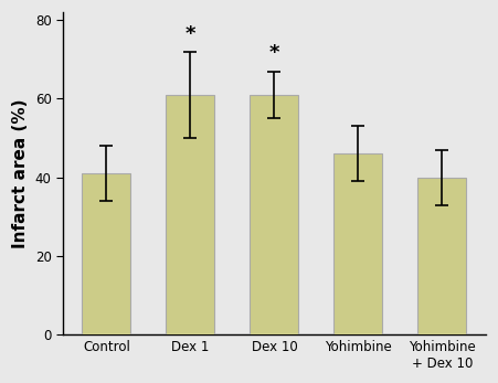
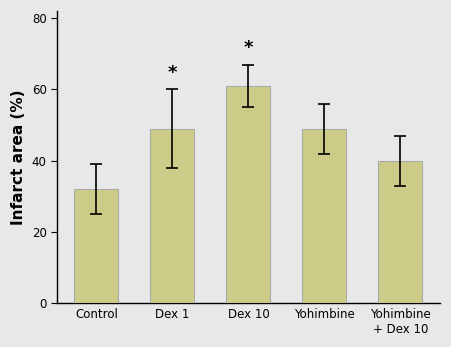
Control: 41 -> 32
Dex 1: 61 -> 49
Yohimbine: 46 -> 49
